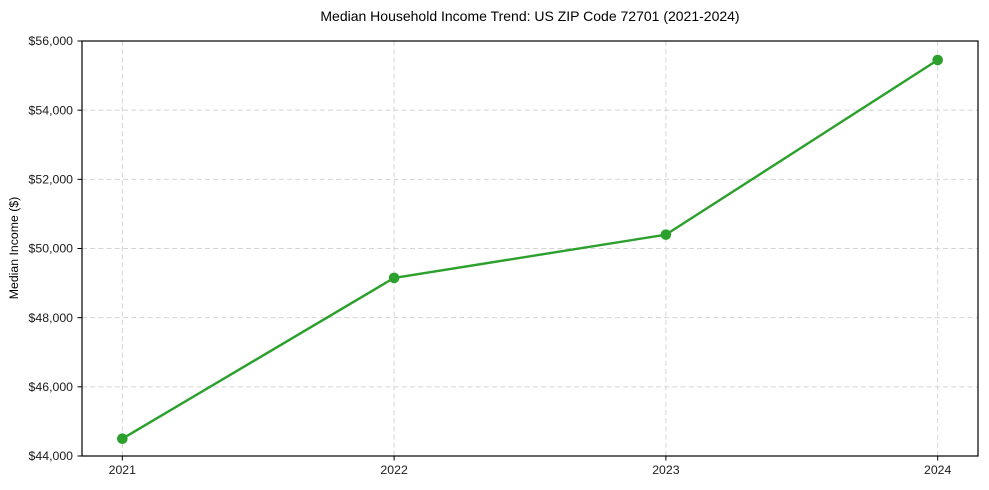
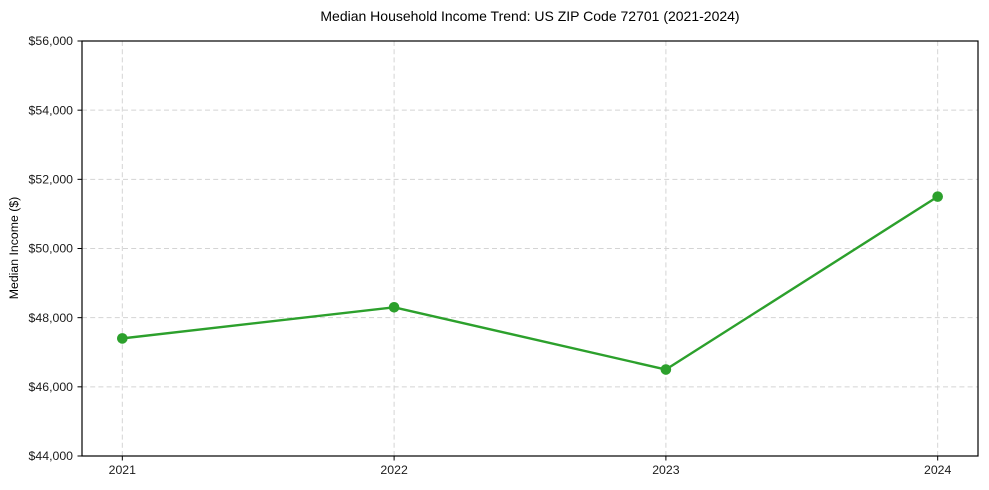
2021: $44500 -> $47400
2022: $49200 -> $48300
2023: $50400 -> $46500
2024: $55400 -> $51500
